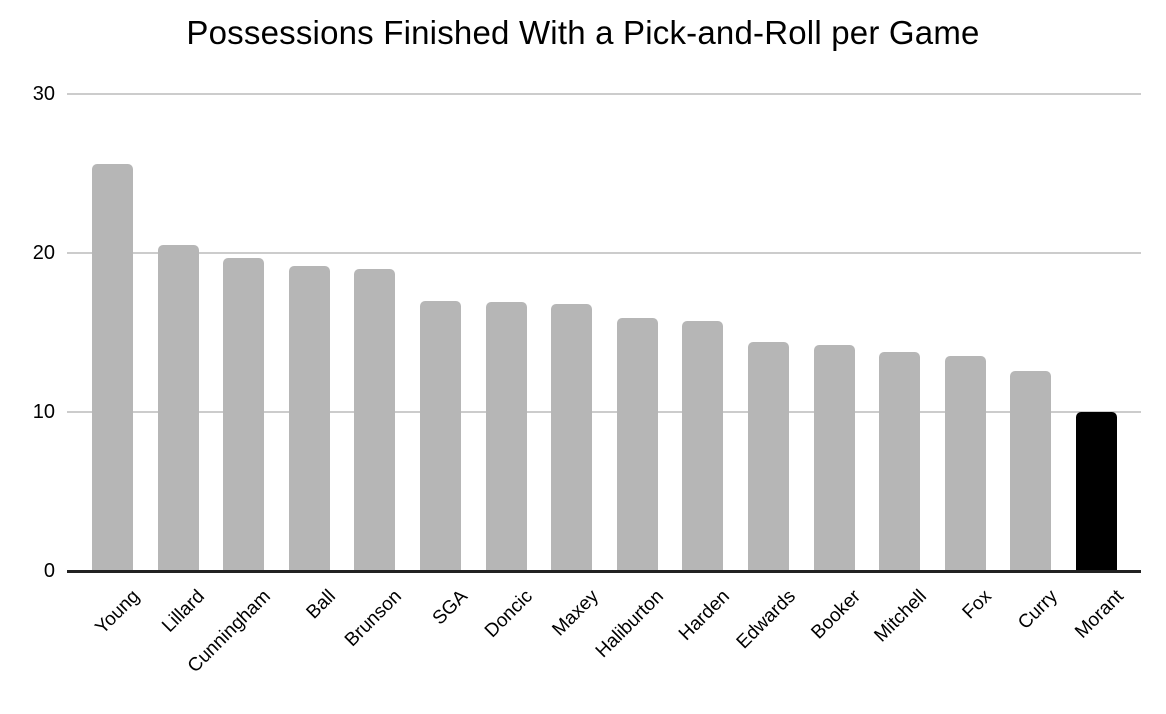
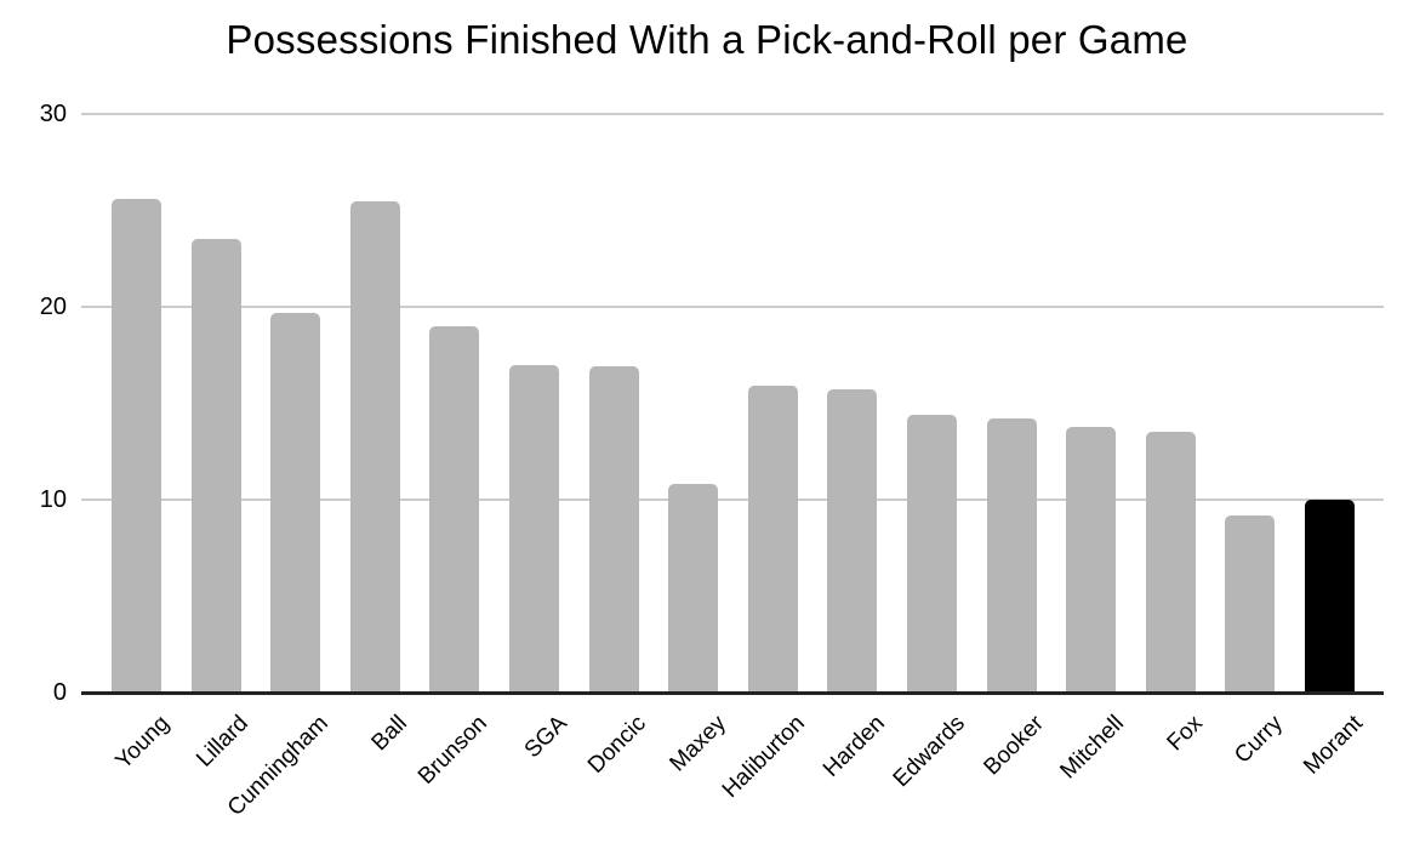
Lillard: 20.5 -> 23.5
Ball: 19.2 -> 25.5
Maxey: 16.8 -> 10.8
Curry: 12.6 -> 9.2
